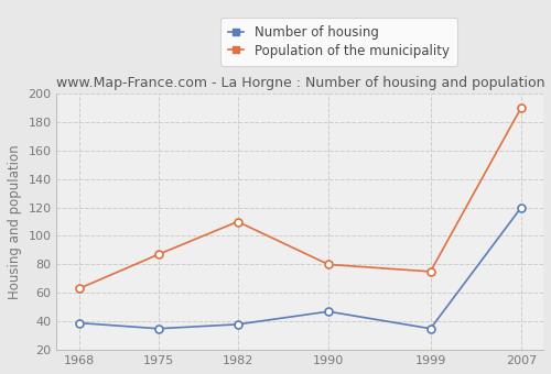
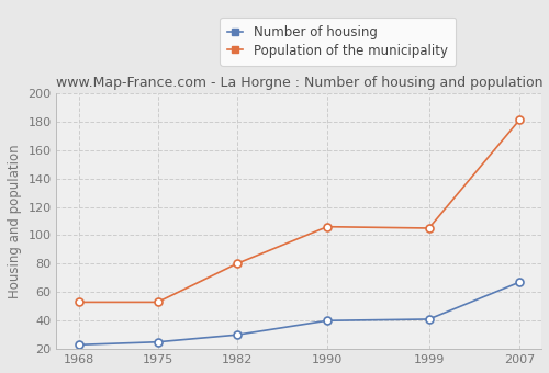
Number of housing/1968: 39 -> 23
Population of the municipality/1968: 63 -> 53
Number of housing/1975: 35 -> 25
Population of the municipality/1975: 87 -> 53
Number of housing/1982: 38 -> 30
Population of the municipality/1982: 110 -> 80
Number of housing/1990: 47 -> 40
Population of the municipality/1990: 80 -> 106
Number of housing/1999: 35 -> 41
Population of the municipality/1999: 75 -> 105
Number of housing/2007: 120 -> 67
Population of the municipality/2007: 190 -> 181
